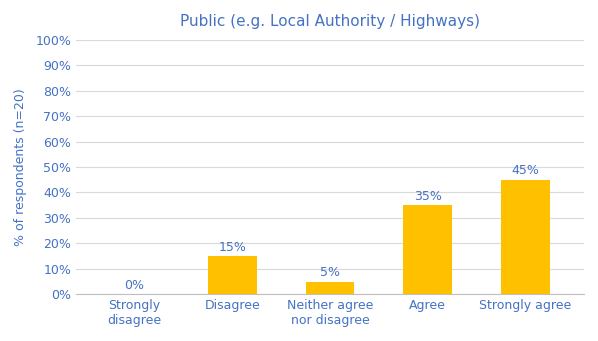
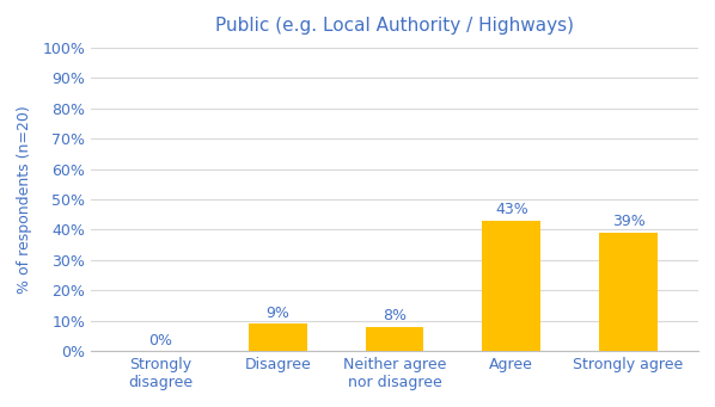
Disagree: 15% -> 9%
Neither agree nor disagree: 5% -> 8%
Agree: 35% -> 43%
Strongly agree: 45% -> 39%
